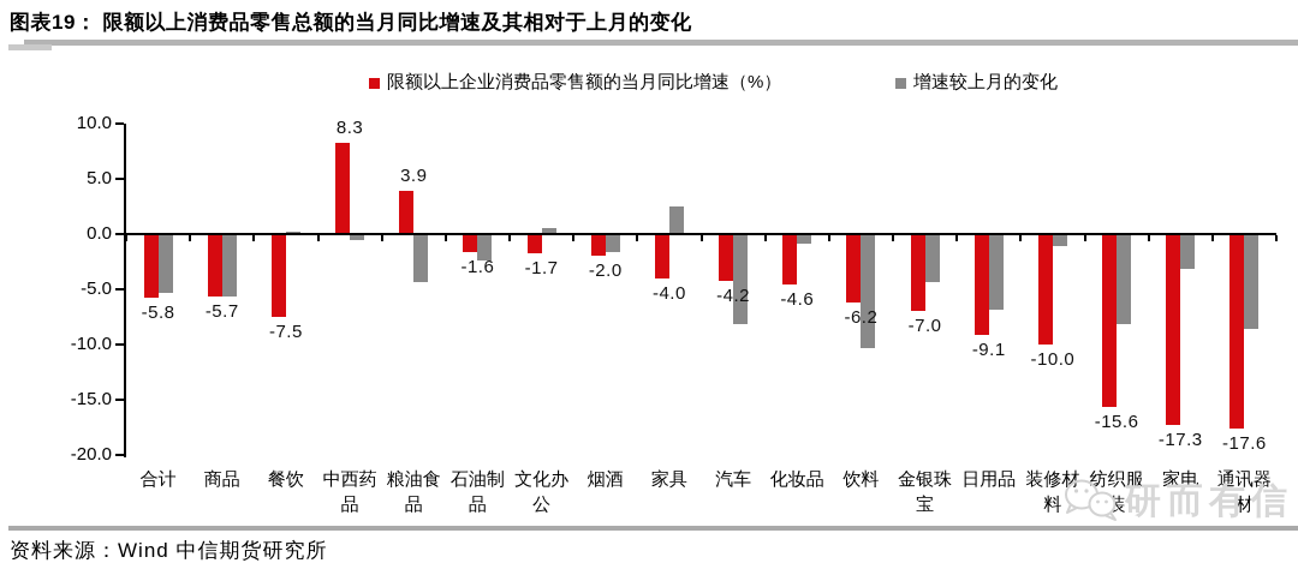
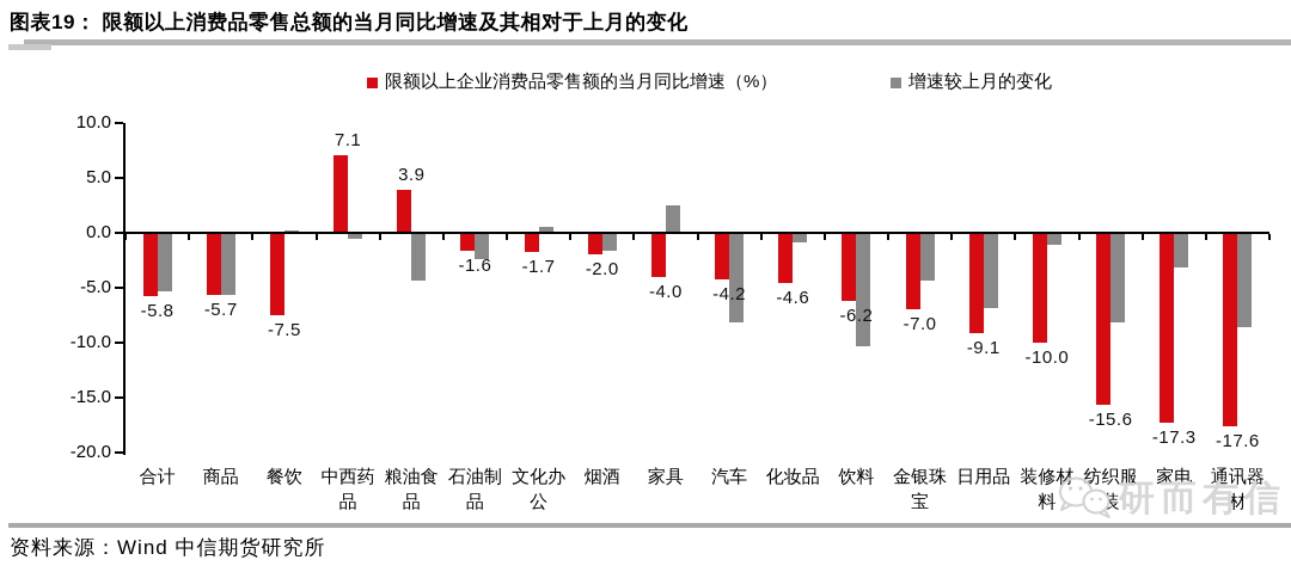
限额以上企业消费品零售额的当月同比增速（%）/中西药品: 8.3 -> 7.1
